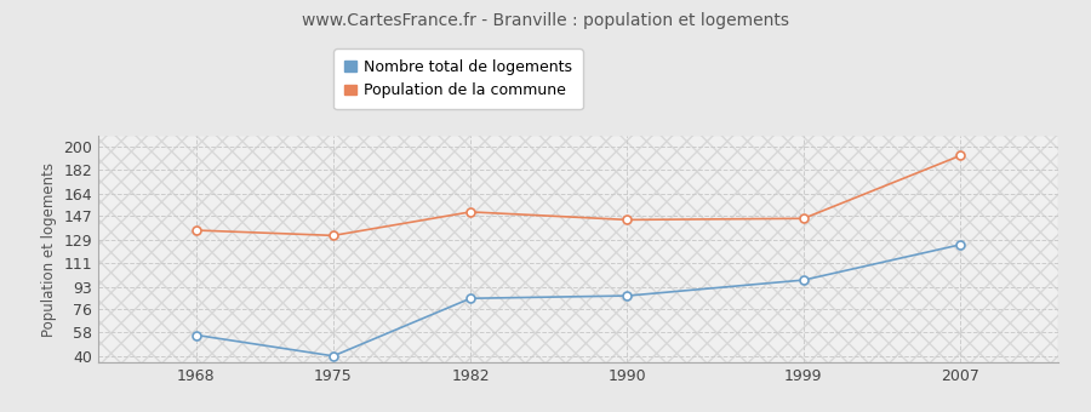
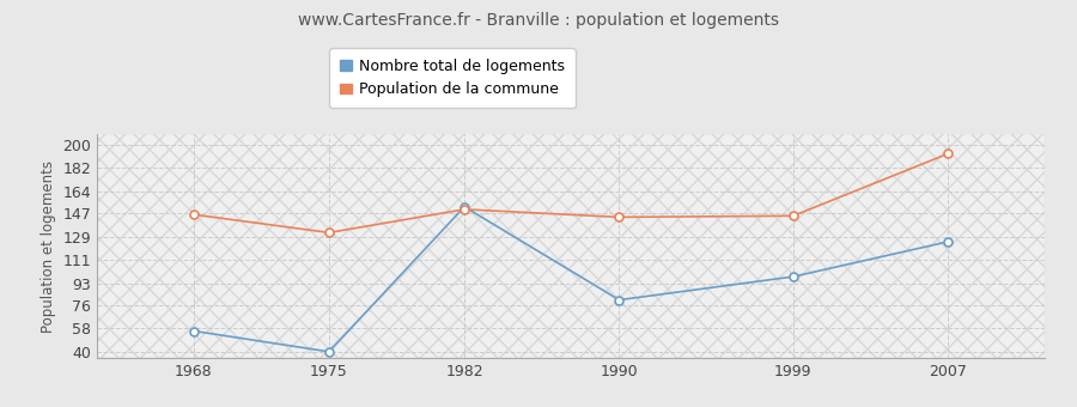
Population de la commune/1968: 136 -> 146
Nombre total de logements/1982: 84 -> 152
Nombre total de logements/1990: 86 -> 80
